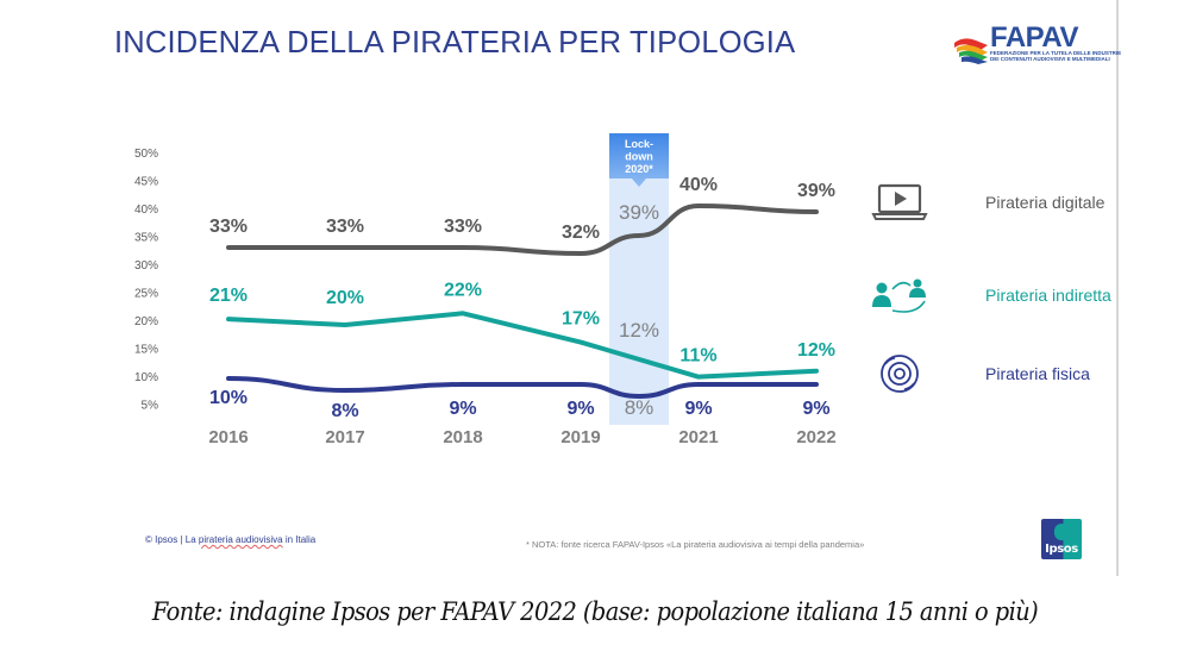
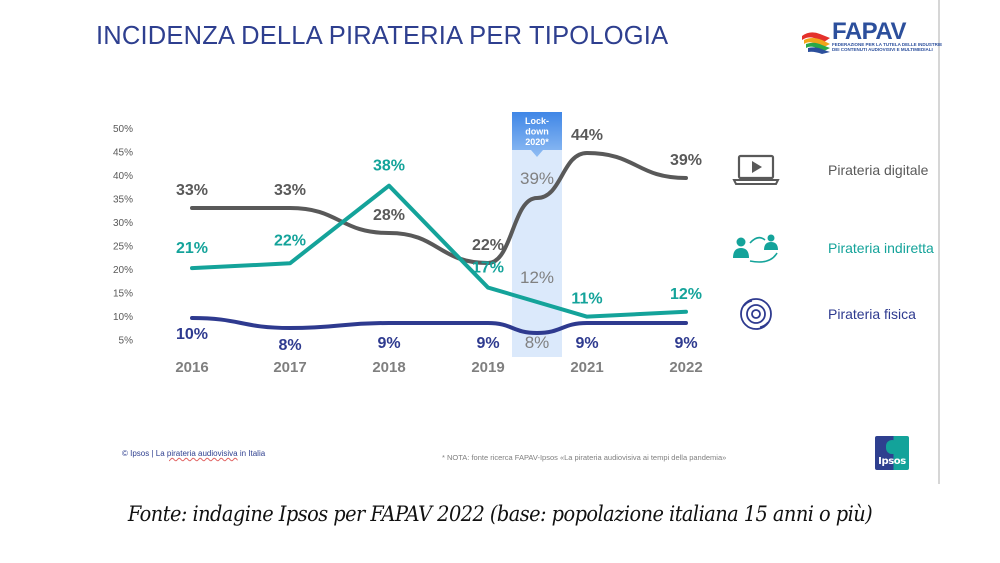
Pirateria indiretta/2017: 20% -> 22%
Pirateria digitale/2018: 33% -> 28%
Pirateria indiretta/2018: 22% -> 38%
Pirateria digitale/2019: 32% -> 22%
Pirateria digitale/2021: 40% -> 44%
